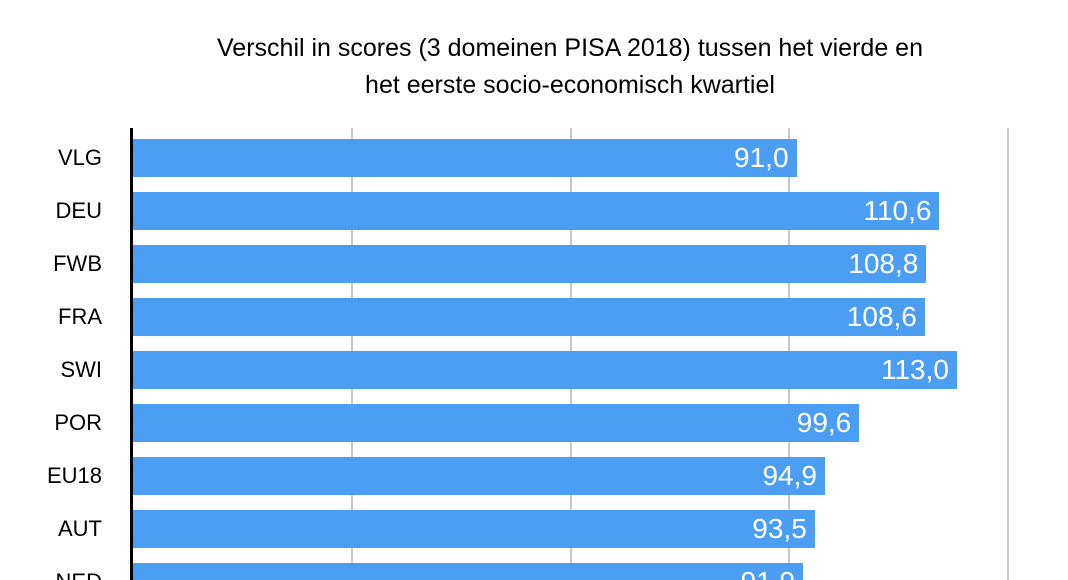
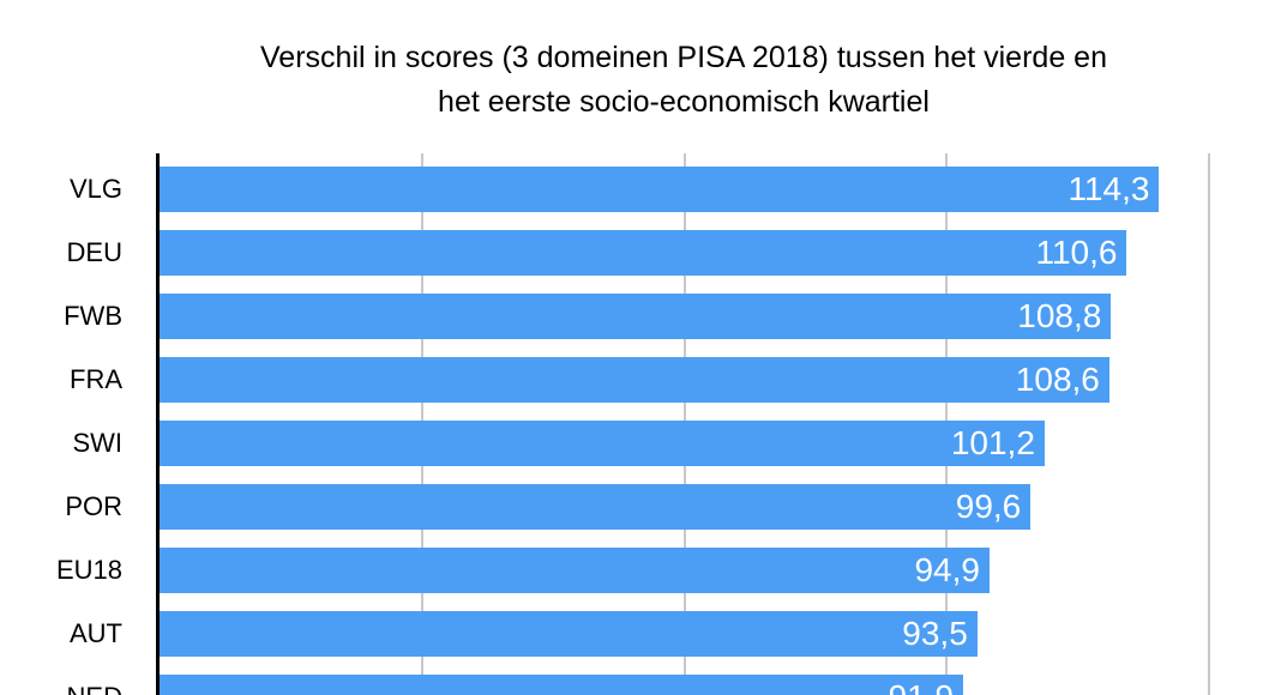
VLG: 91,0 -> 114,3
SWI: 113,0 -> 101,2
